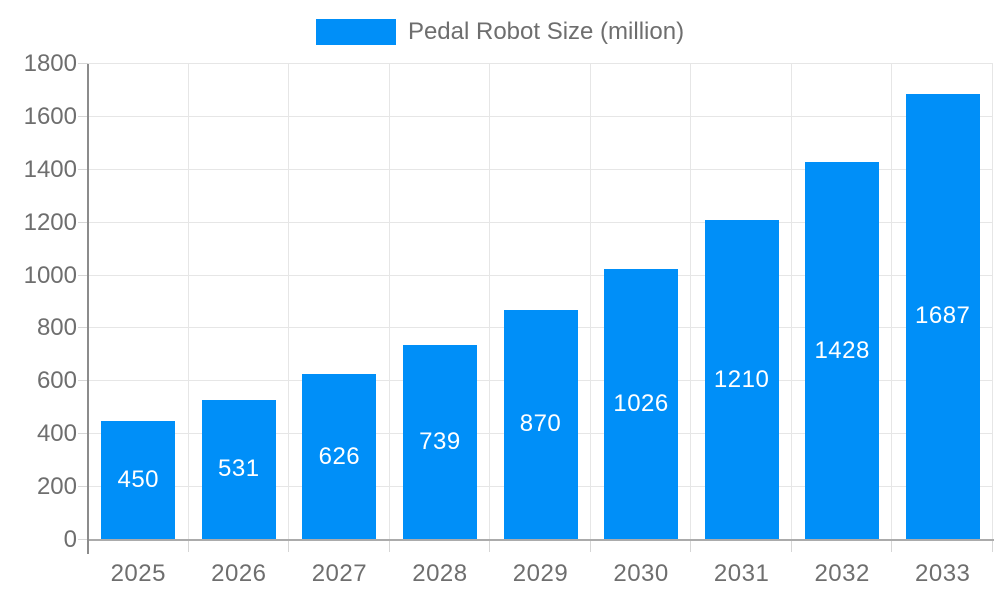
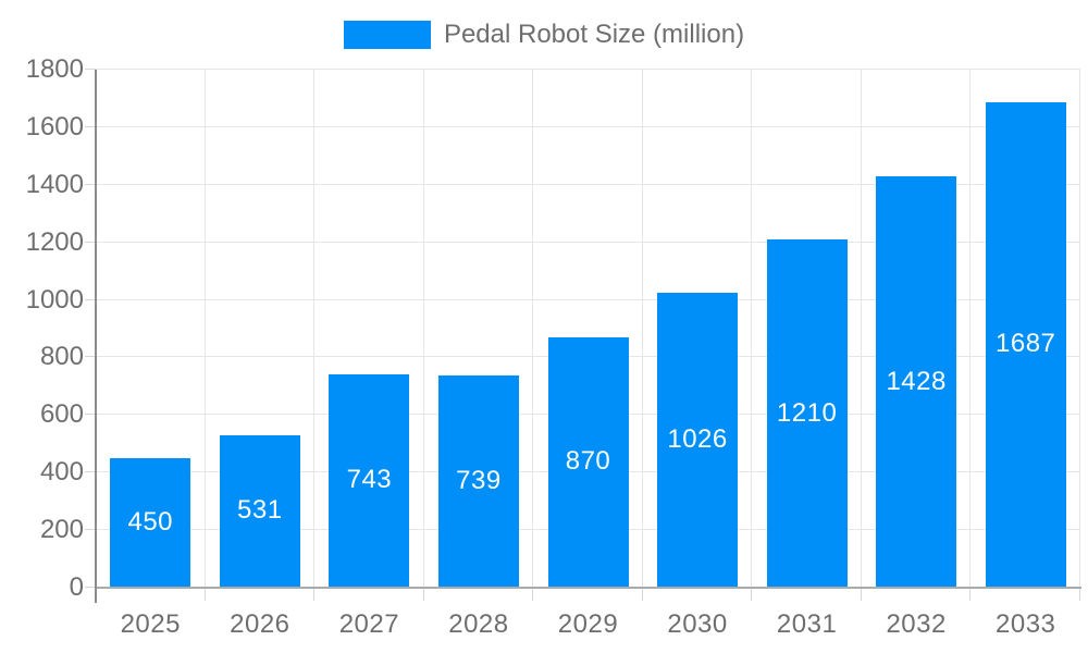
2027: 626 -> 743
